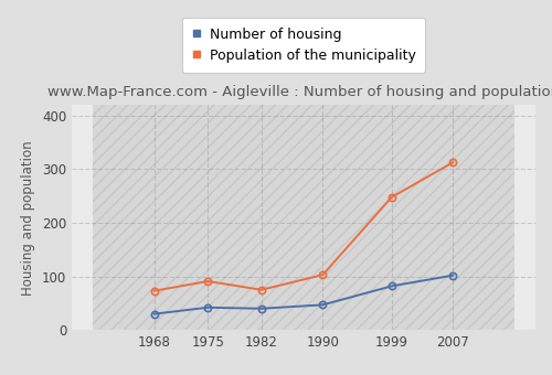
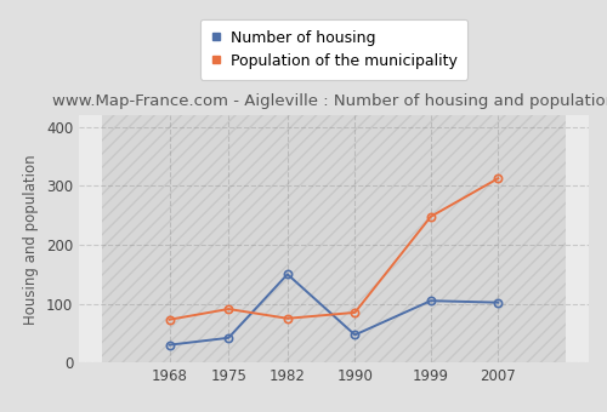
Number of housing/1982: 40 -> 150
Population of the municipality/1990: 103 -> 85
Number of housing/1999: 82 -> 105
